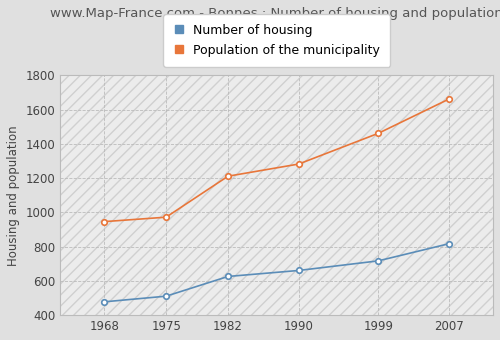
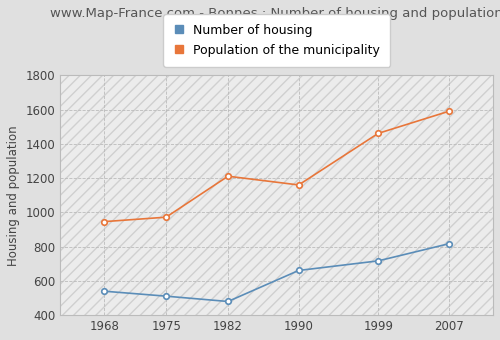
Number of housing/1968: 480 -> 540
Number of housing/1982: 630 -> 480
Population of the municipality/1990: 1280 -> 1160
Population of the municipality/2007: 1660 -> 1590
